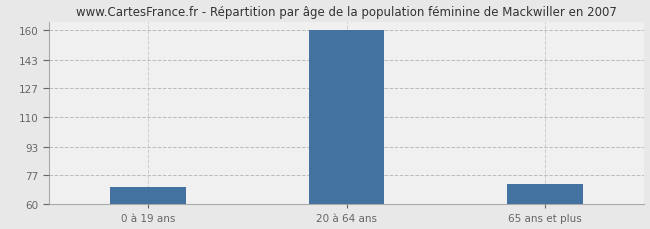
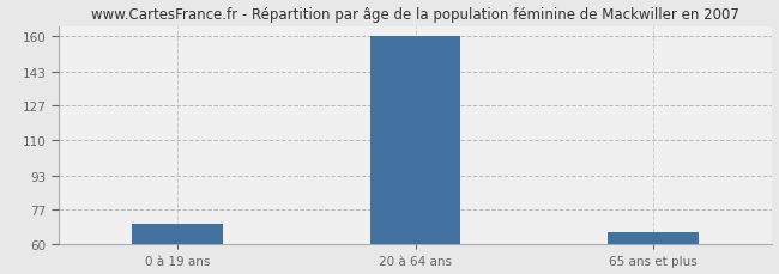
65 ans et plus: 72 -> 66
